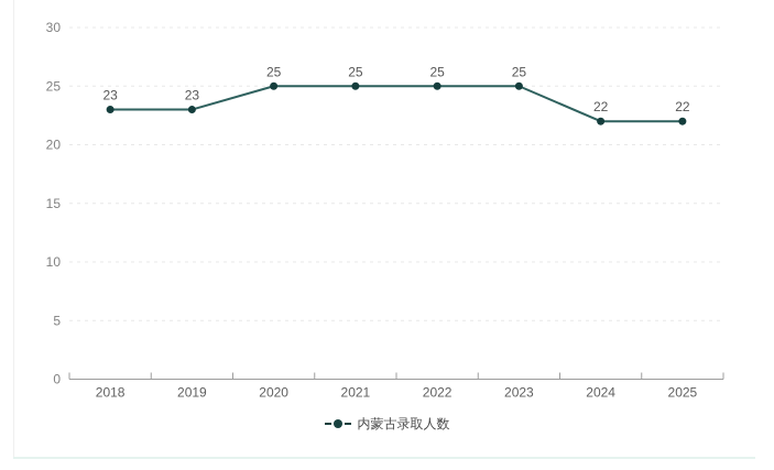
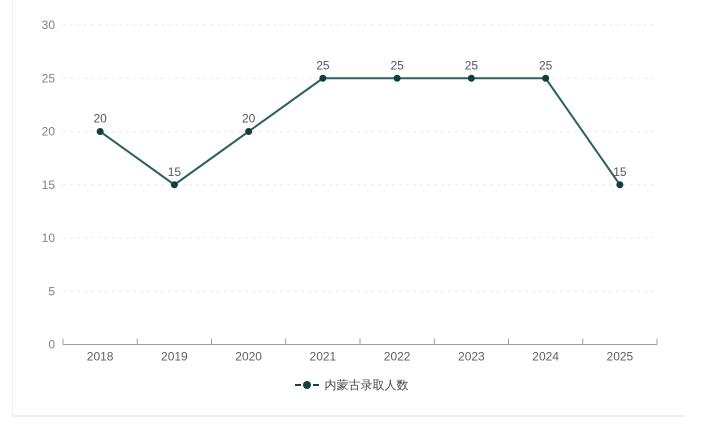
2018: 23 -> 20
2019: 23 -> 15
2020: 25 -> 20
2024: 22 -> 25
2025: 22 -> 15
